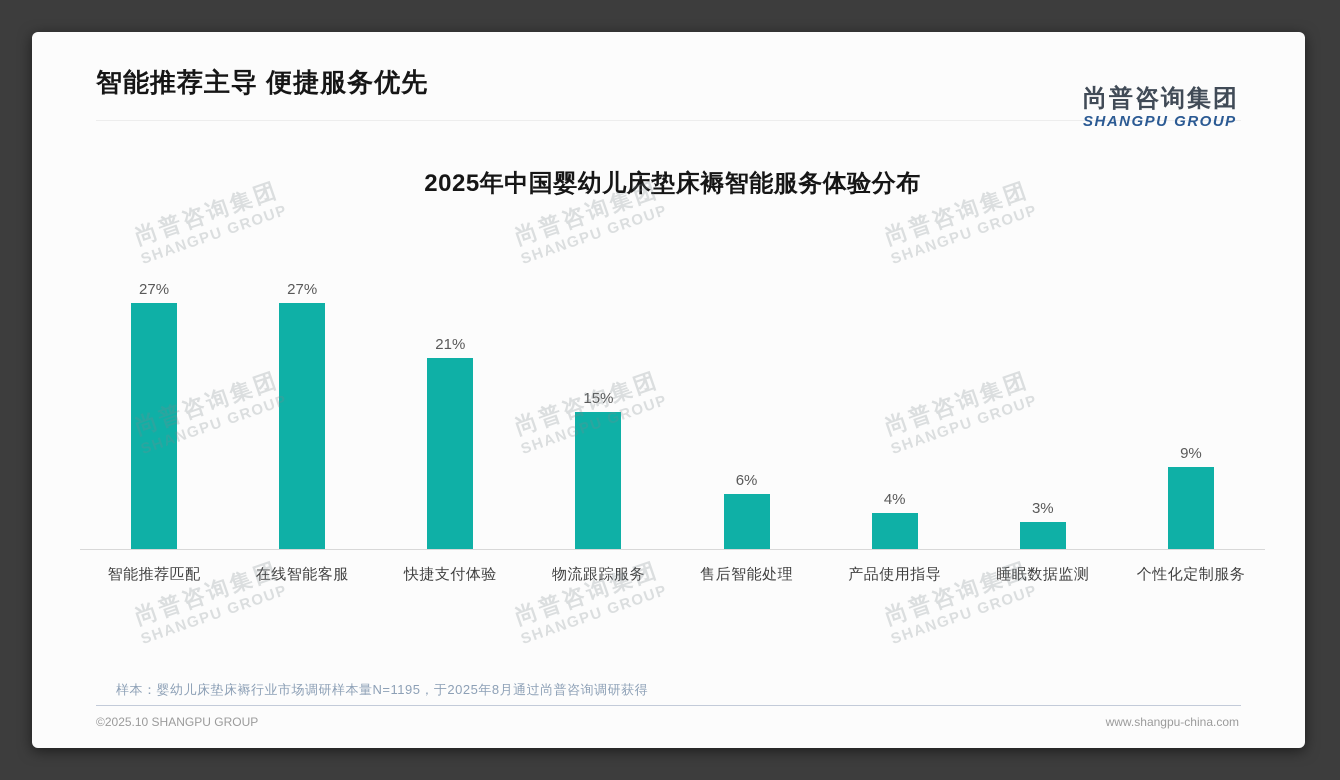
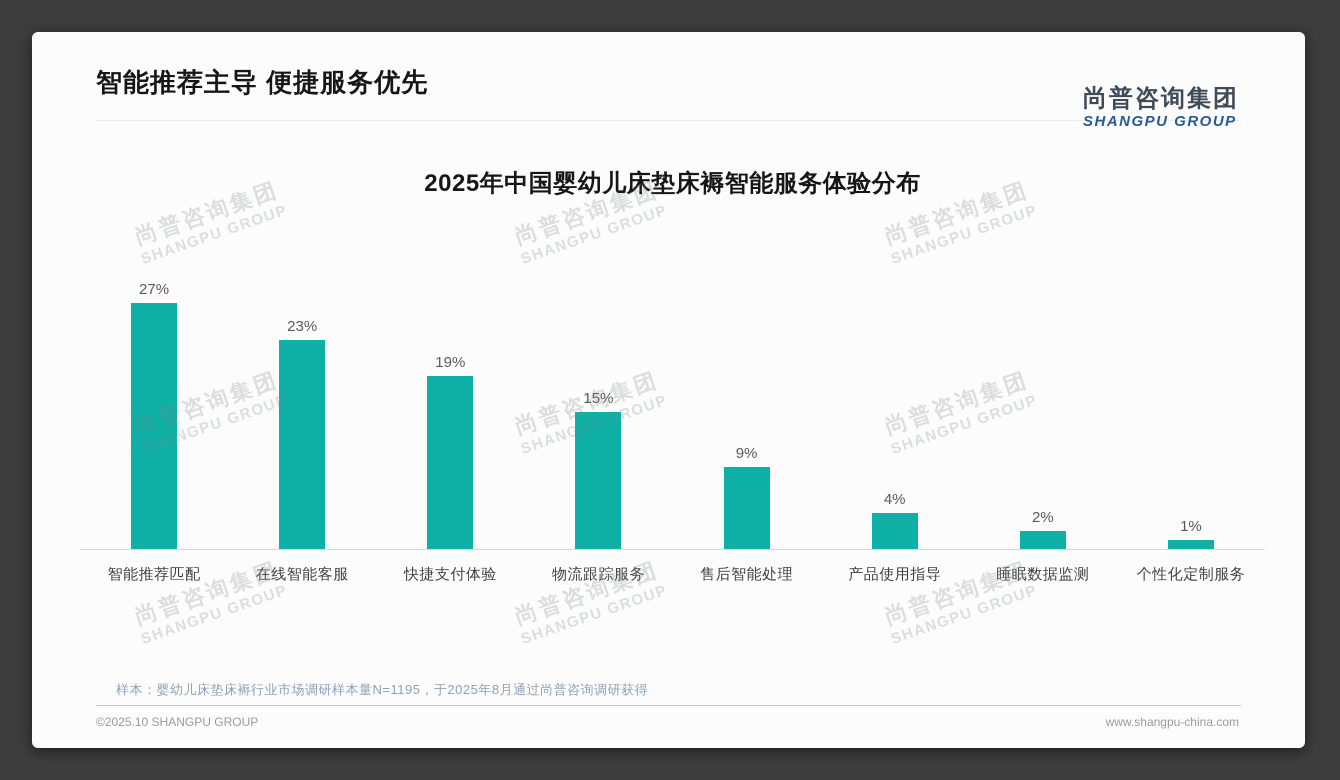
在线智能客服: 27% -> 23%
快捷支付体验: 21% -> 19%
售后智能处理: 6% -> 9%
睡眠数据监测: 3% -> 2%
个性化定制服务: 9% -> 1%
